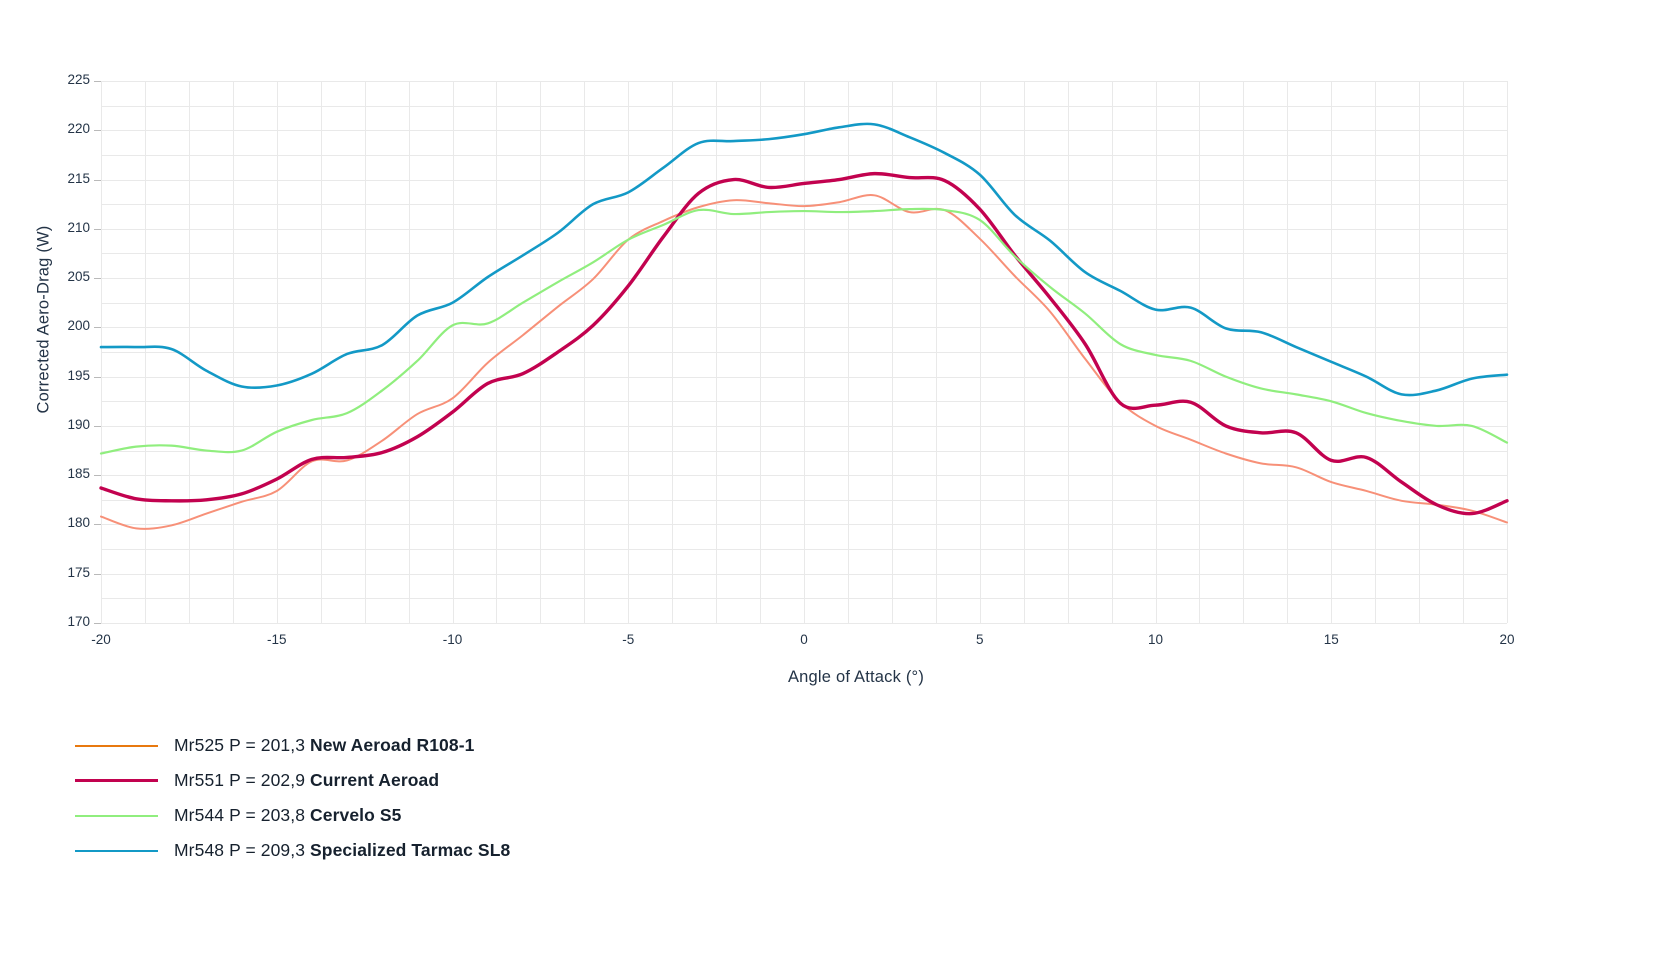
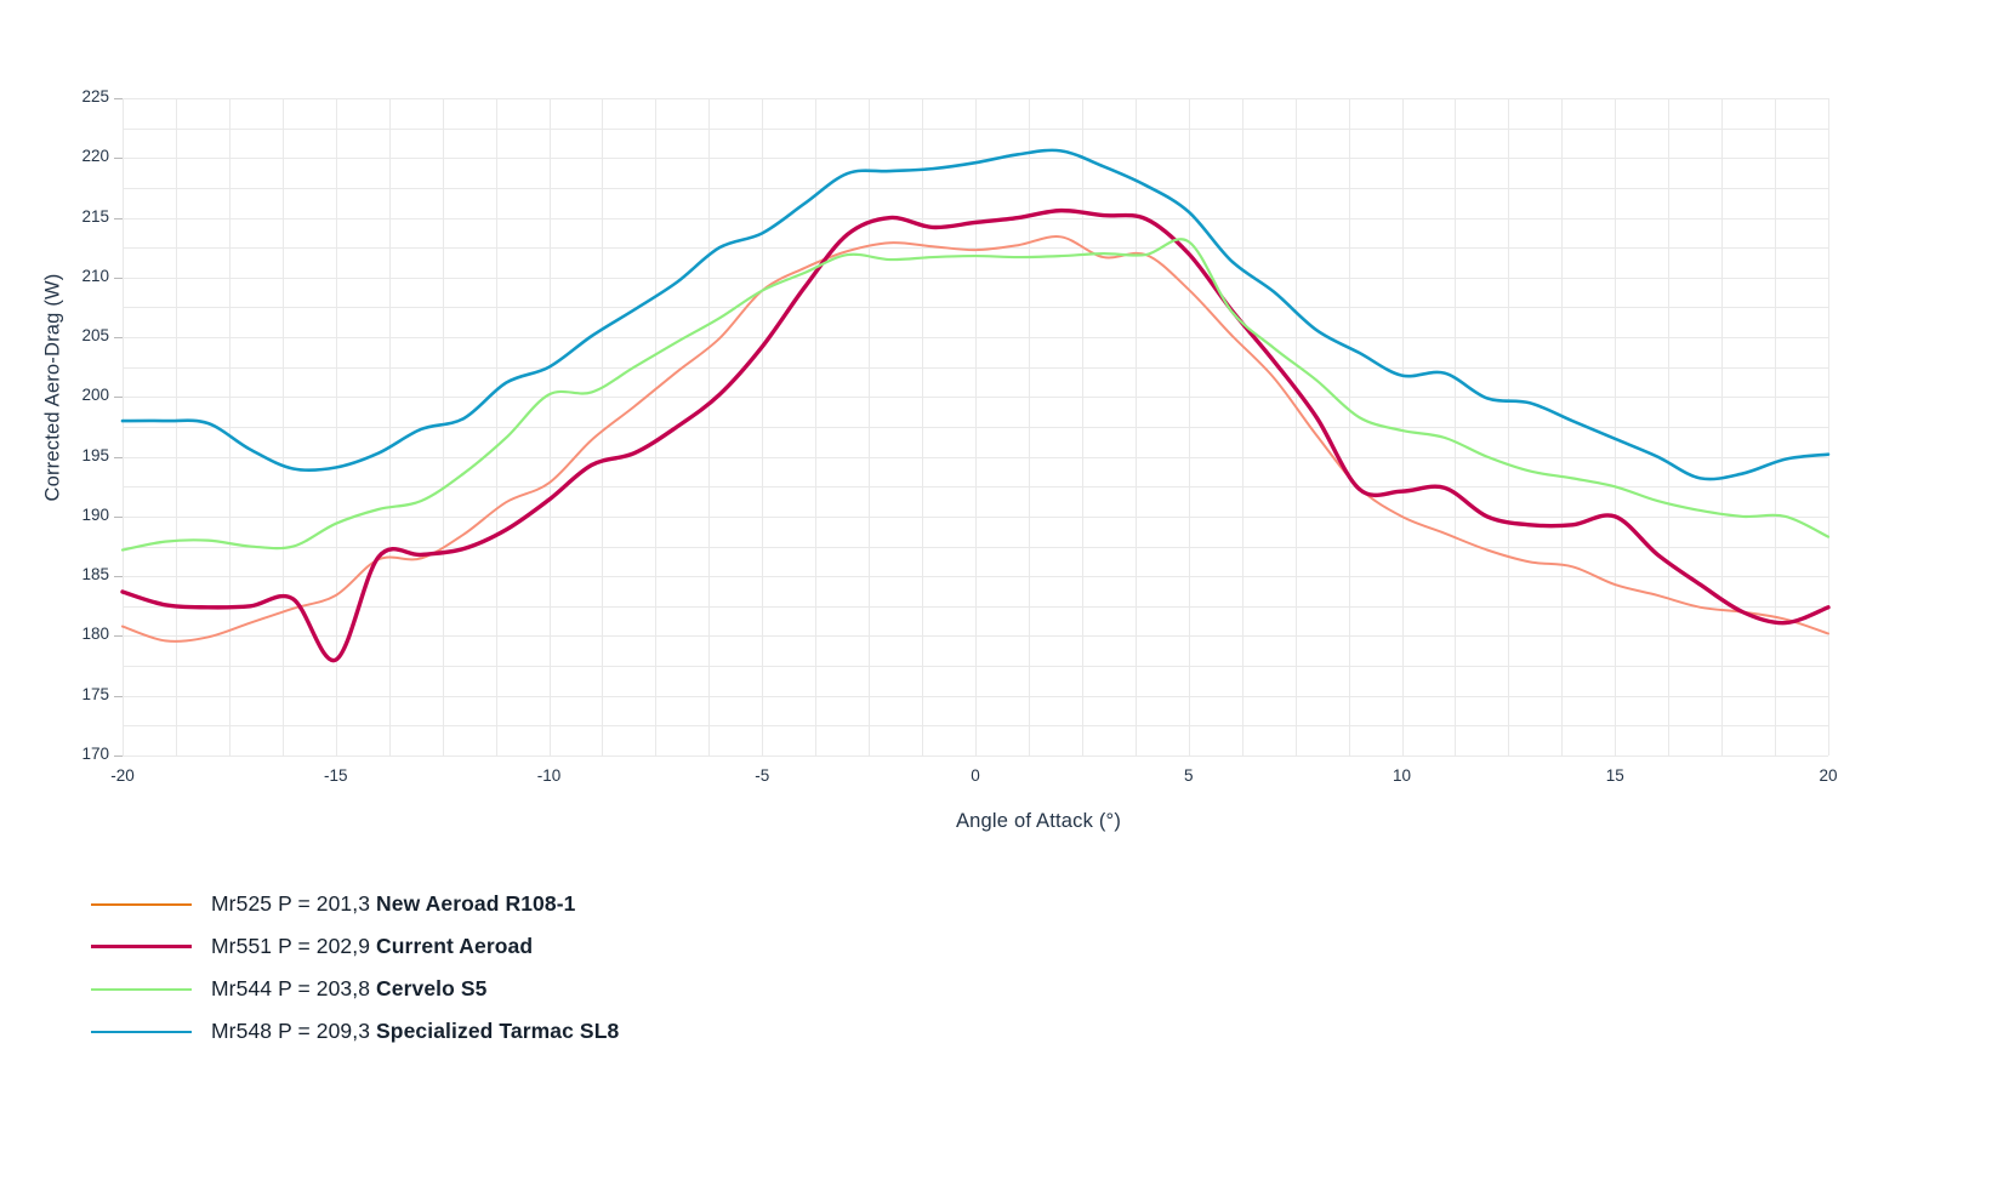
Mr551 P = 202,9 Current Aeroad/-15: 185 -> 178
Mr544 P = 203,8 Cervelo S5/5: 211 -> 213
Mr551 P = 202,9 Current Aeroad/15: 186 -> 190
